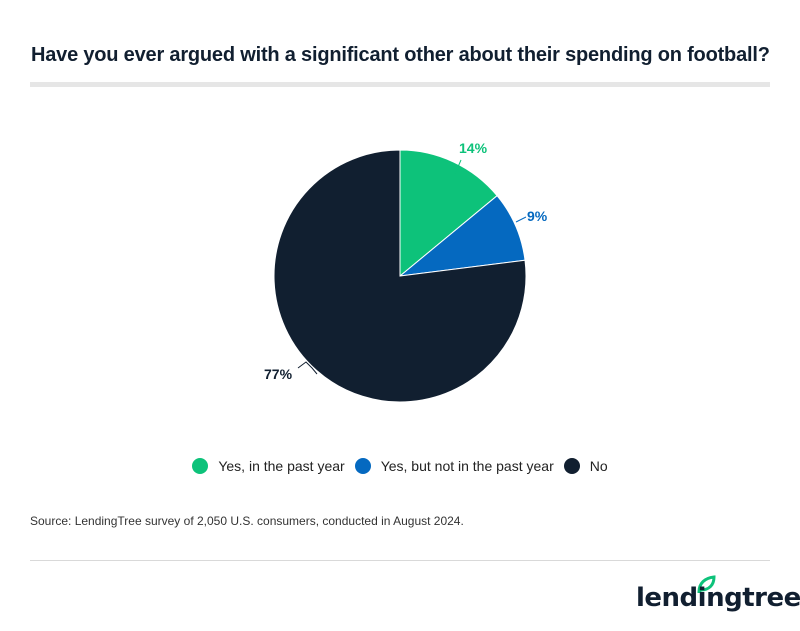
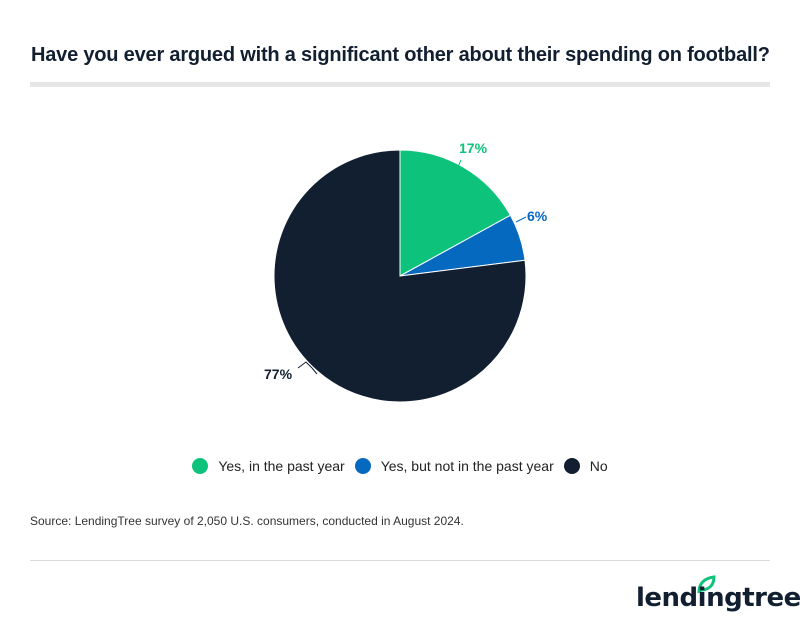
Yes, in the past year: 14% -> 17%
Yes, but not in the past year: 9% -> 6%
